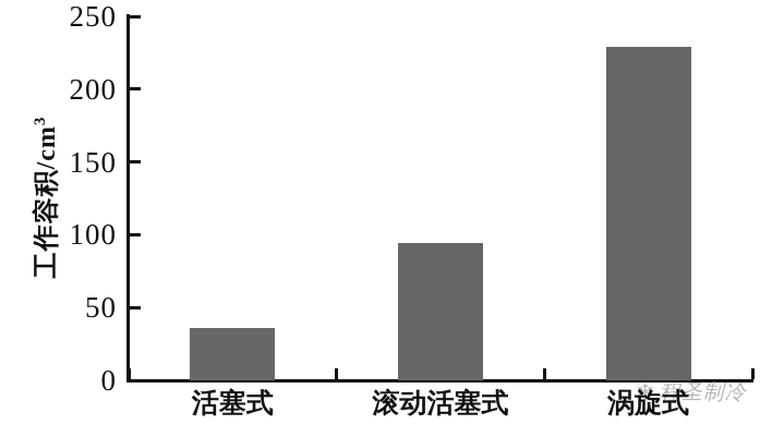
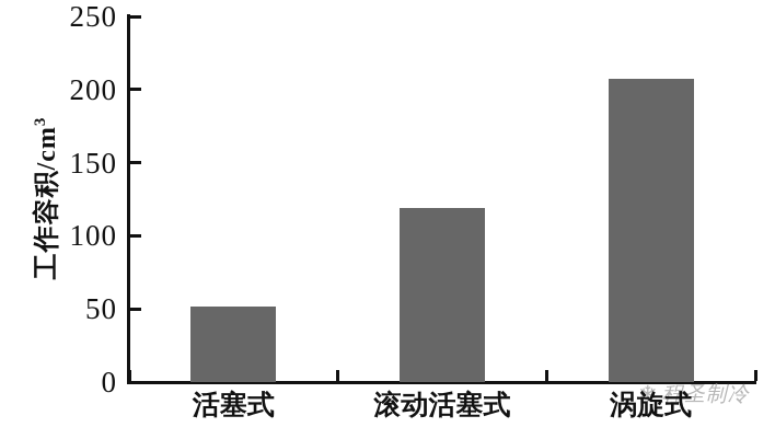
活塞式: 36 -> 52
滚动活塞式: 94 -> 119
涡旋式: 229 -> 207
